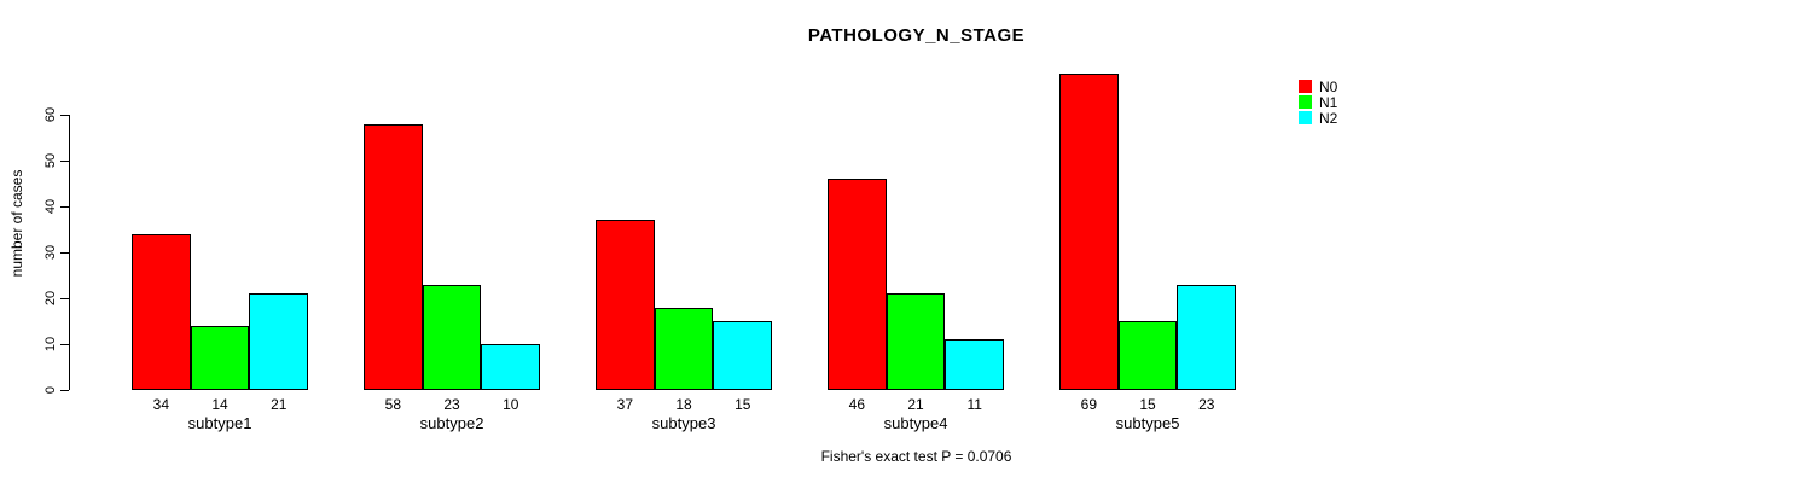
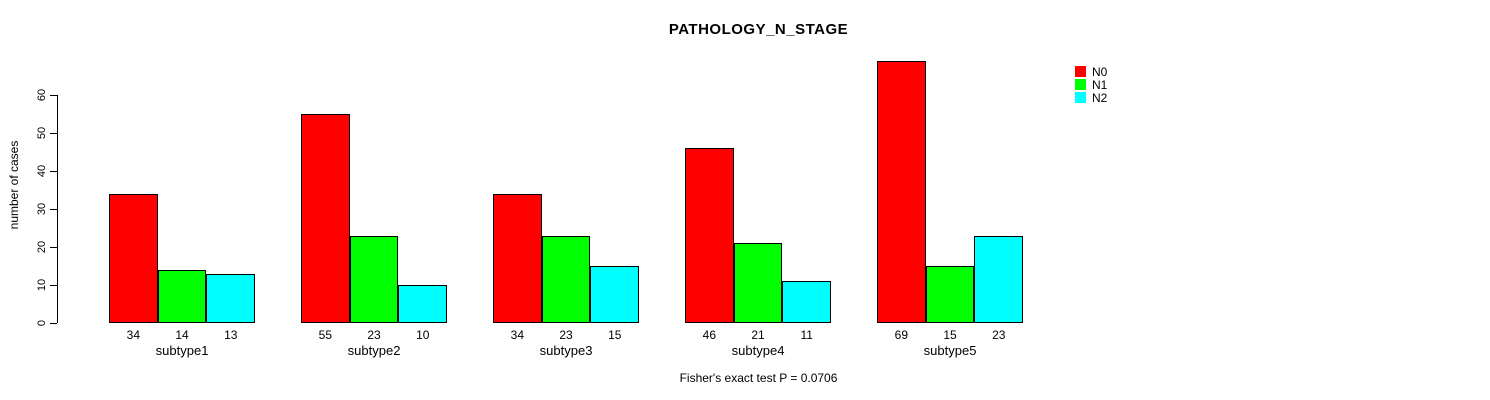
N2/subtype1: 21 -> 13
N0/subtype2: 58 -> 55
N0/subtype3: 37 -> 34
N1/subtype3: 18 -> 23
